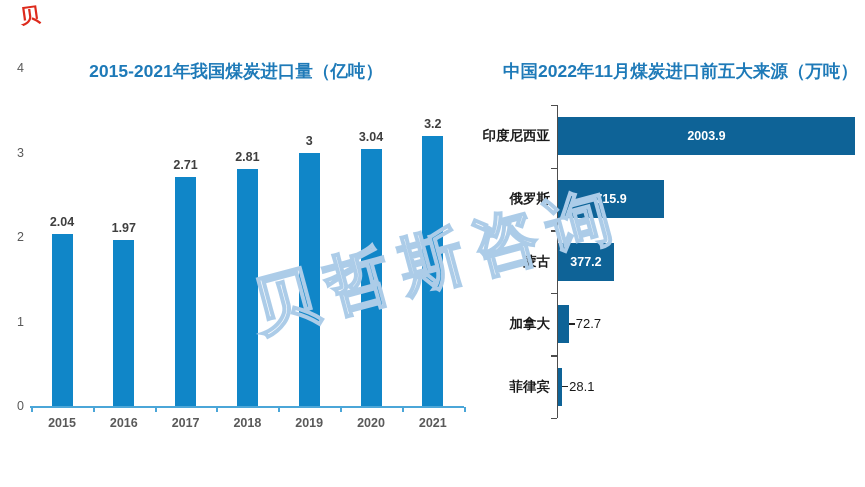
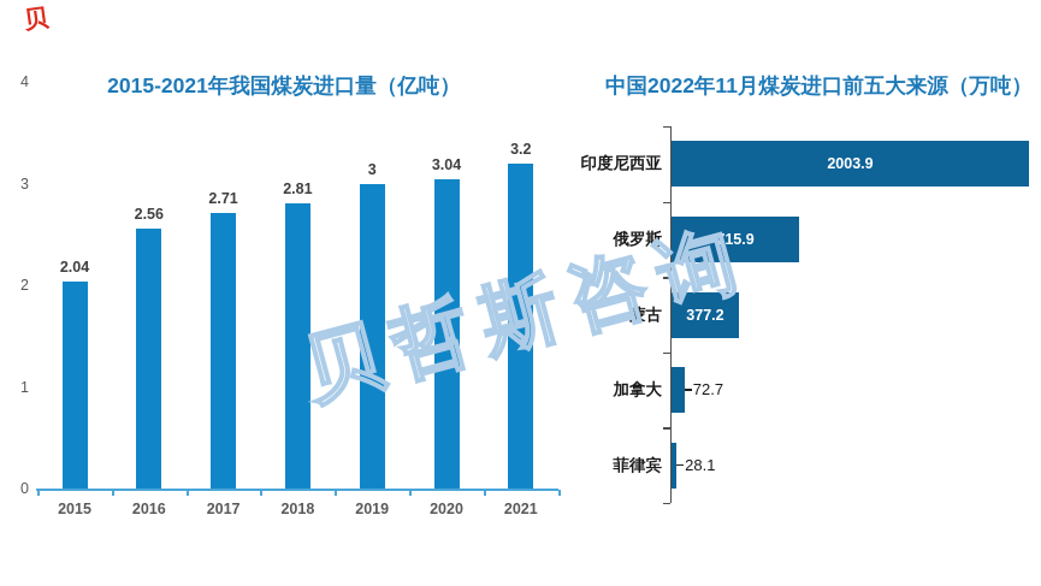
2015-2021年我国煤炭进口量（亿吨）/2016: 1.97 -> 2.56
